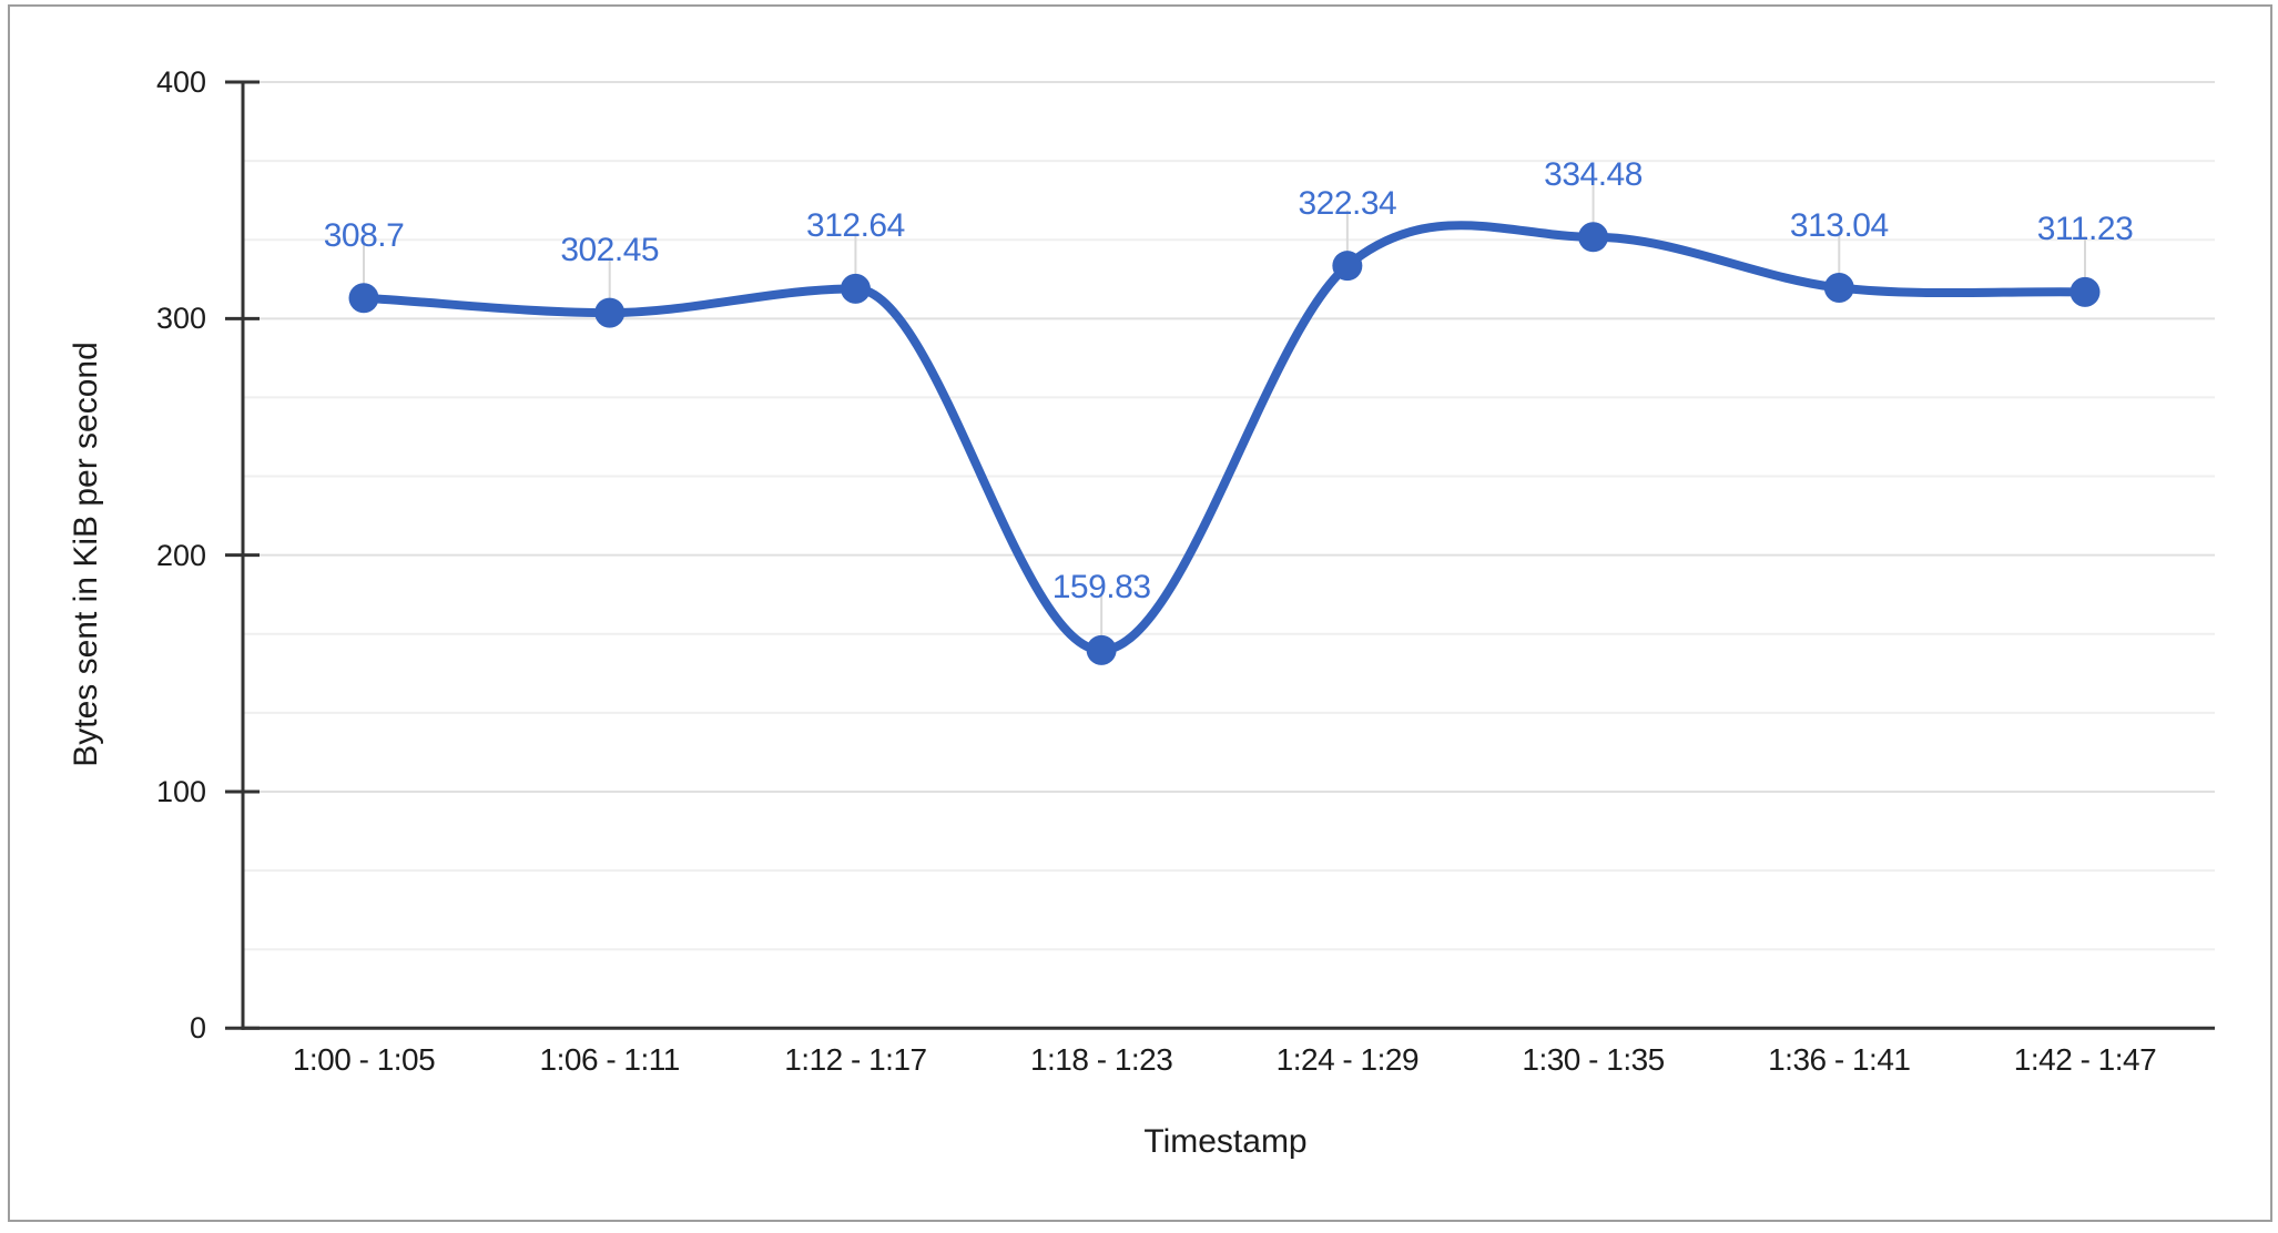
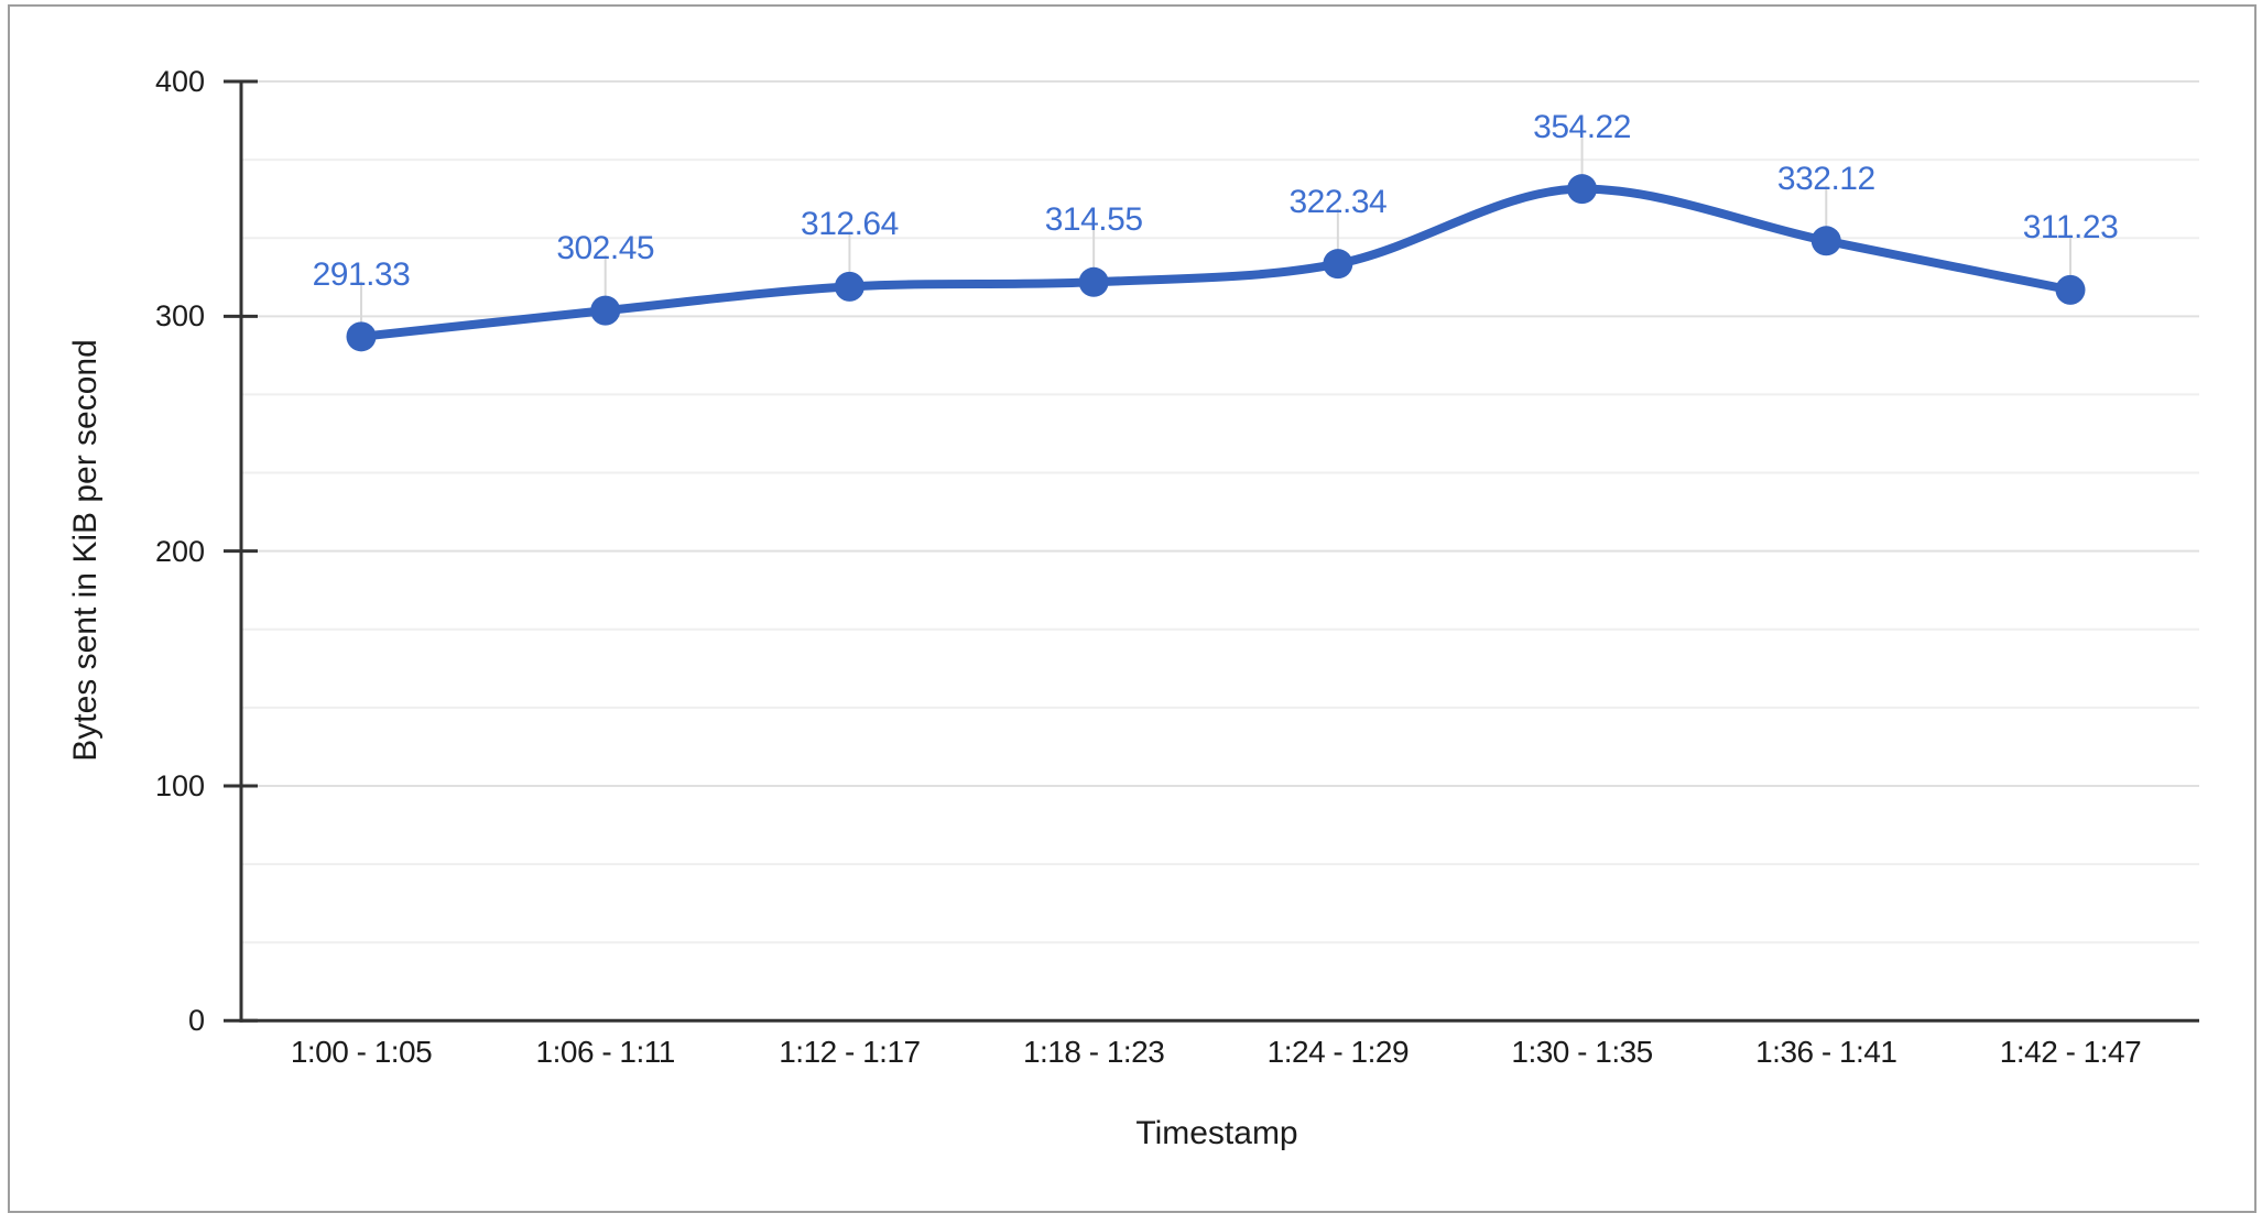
1:00 - 1:05: 308.7 -> 291.33
1:18 - 1:23: 159.83 -> 314.55
1:30 - 1:35: 334.48 -> 354.22
1:36 - 1:41: 313.04 -> 332.12
